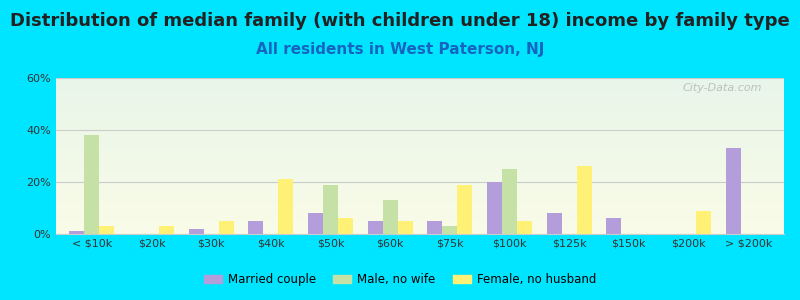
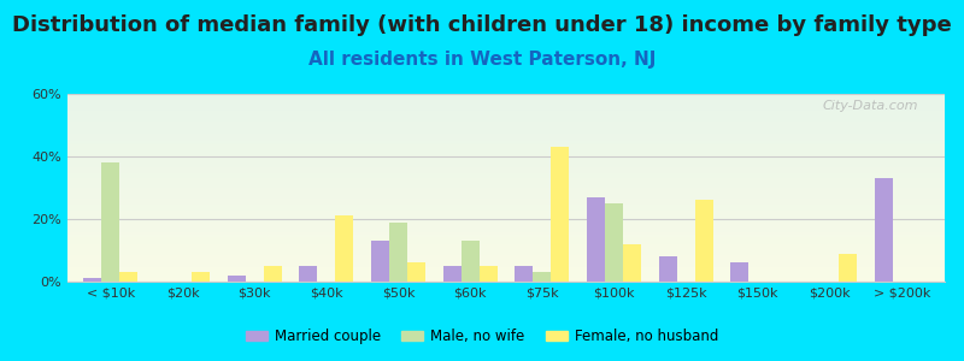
Married couple/$50k: 8% -> 13%
Female, no husband/$75k: 19% -> 43%
Married couple/$100k: 20% -> 27%
Female, no husband/$100k: 5% -> 12%
